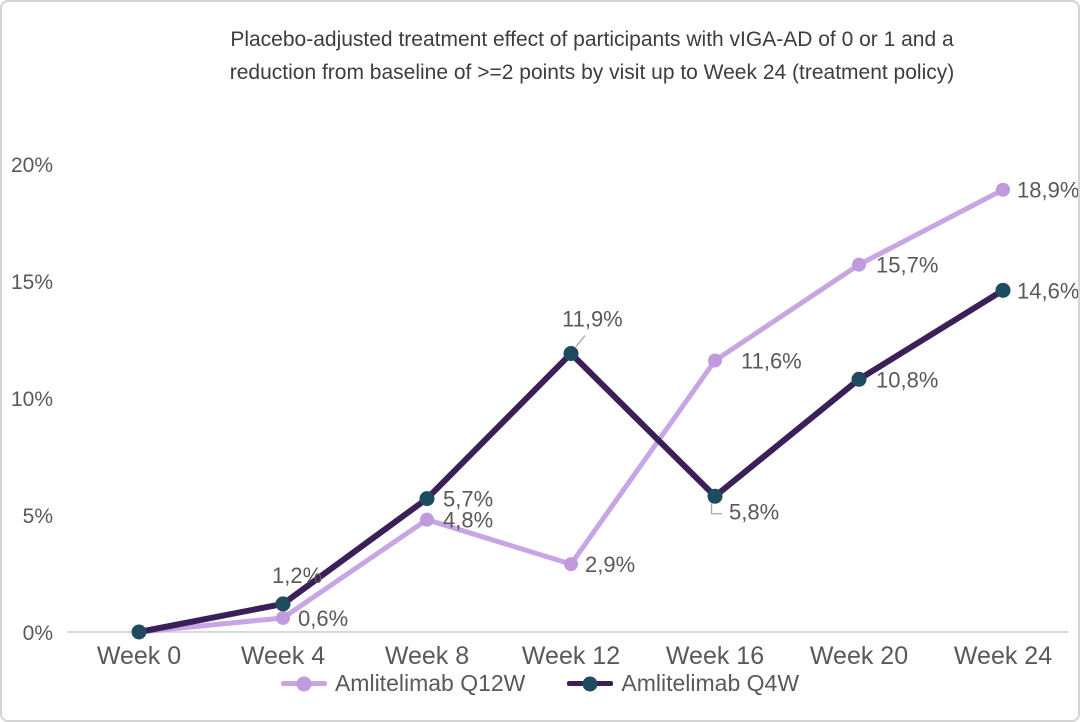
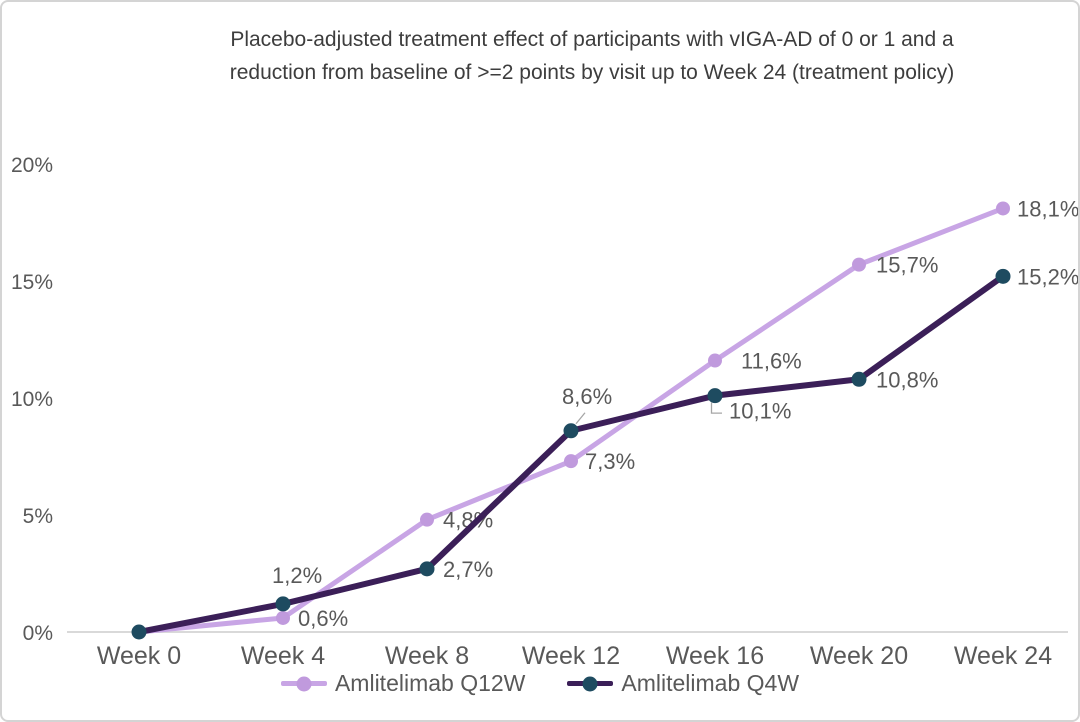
Amlitelimab Q4W/Week 8: 5,7% -> 2,7%
Amlitelimab Q12W/Week 12: 2,9% -> 7,3%
Amlitelimab Q4W/Week 12: 11,9% -> 8,6%
Amlitelimab Q4W/Week 16: 5,8% -> 10,1%
Amlitelimab Q12W/Week 24: 18,9% -> 18,1%
Amlitelimab Q4W/Week 24: 14,6% -> 15,2%
